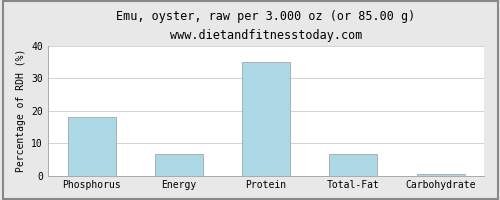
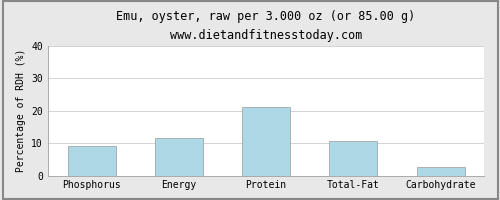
Phosphorus: 18.0 -> 9.0
Energy: 6.5 -> 11.5
Protein: 35.0 -> 21.0
Total-Fat: 6.5 -> 10.5
Carbohydrate: 0.5 -> 2.5
